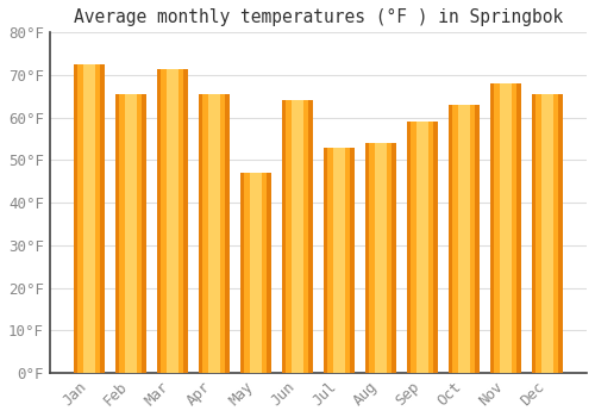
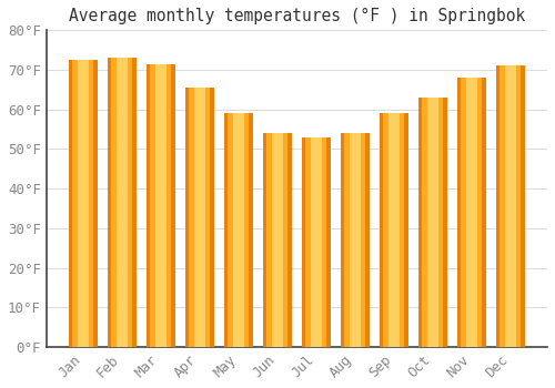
Feb: 65.5°F -> 73.2°F
May: 47.0°F -> 59.0°F
Jun: 64.0°F -> 54.0°F
Dec: 65.5°F -> 71.0°F
